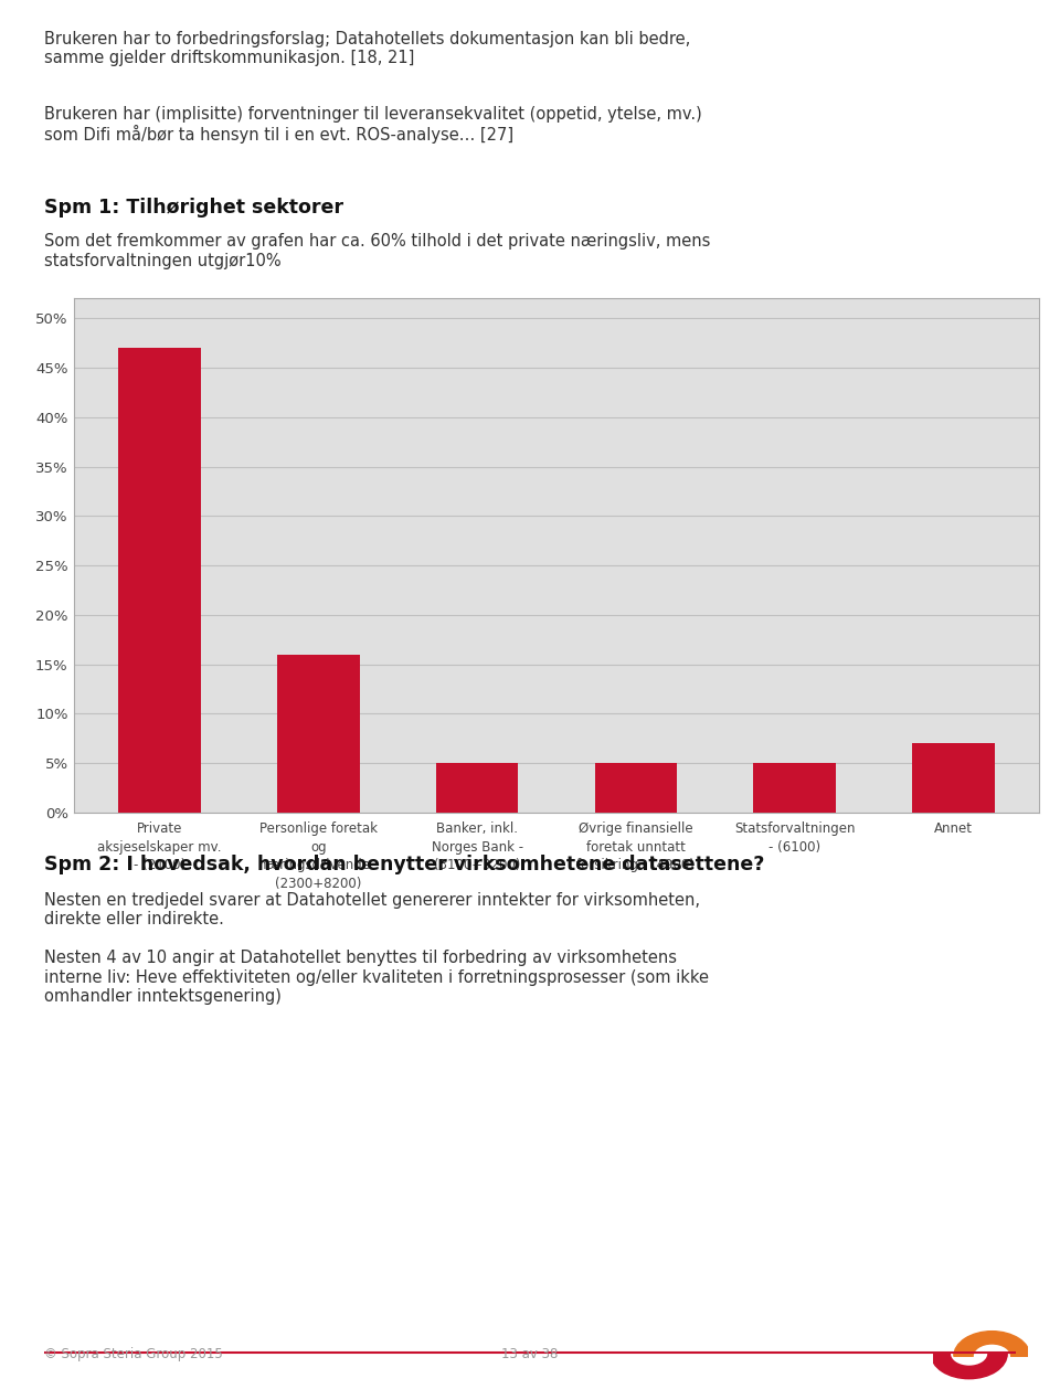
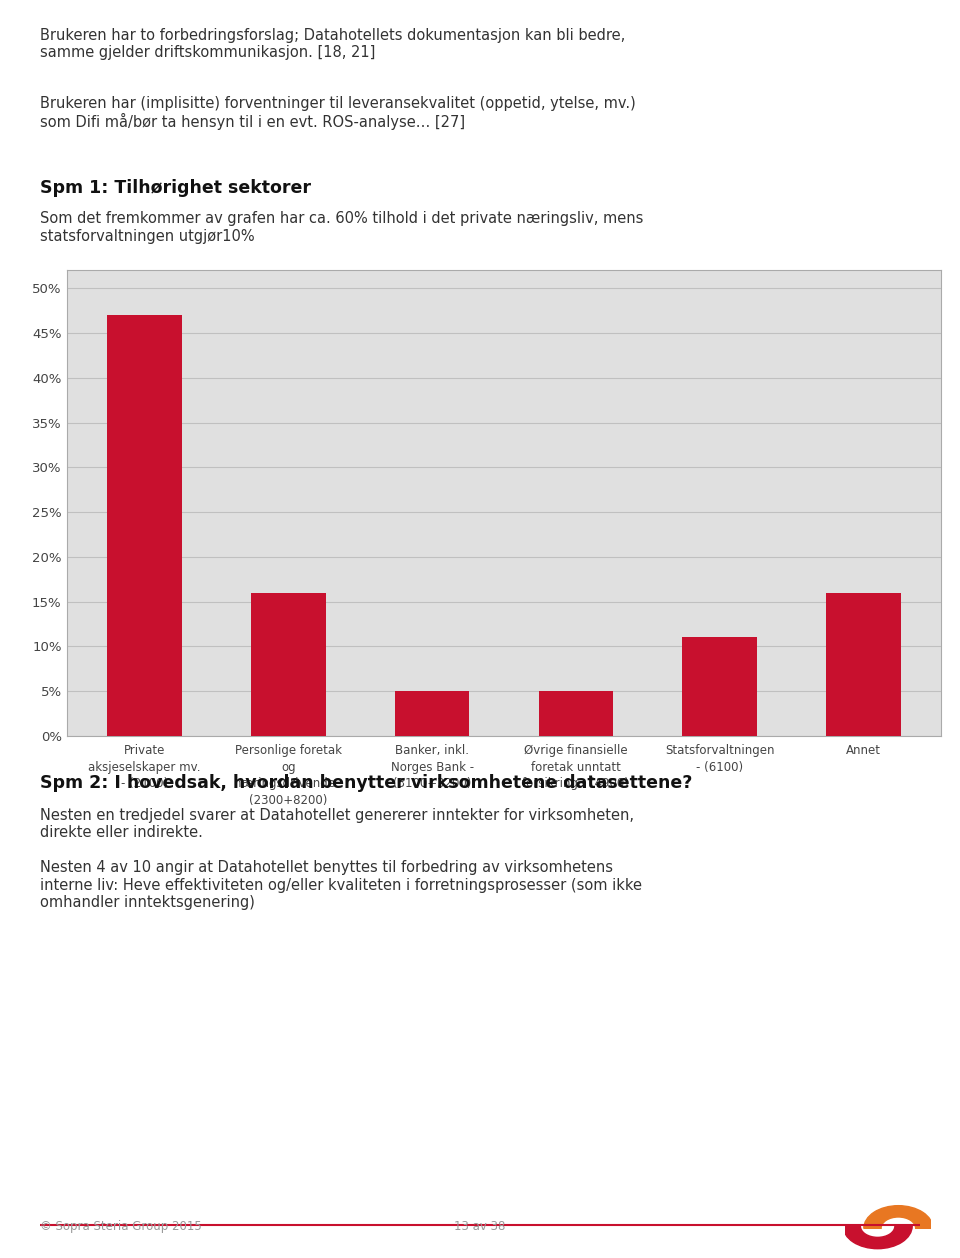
Statsforvaltningen - (6100): 5% -> 11%
Annet: 7% -> 16%
